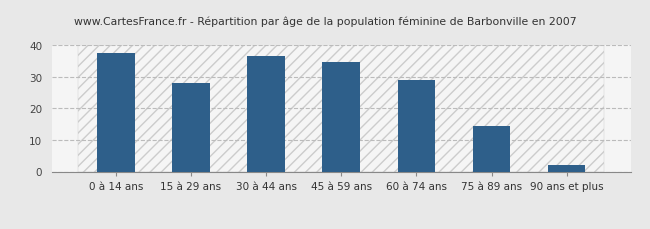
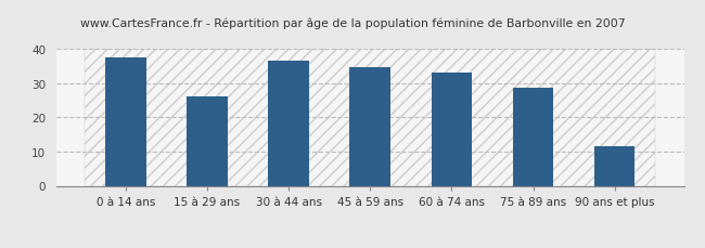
15 à 29 ans: 28.0 -> 26.0
60 à 74 ans: 29.0 -> 33.0
75 à 89 ans: 14.5 -> 28.5
90 ans et plus: 2.0 -> 11.5
